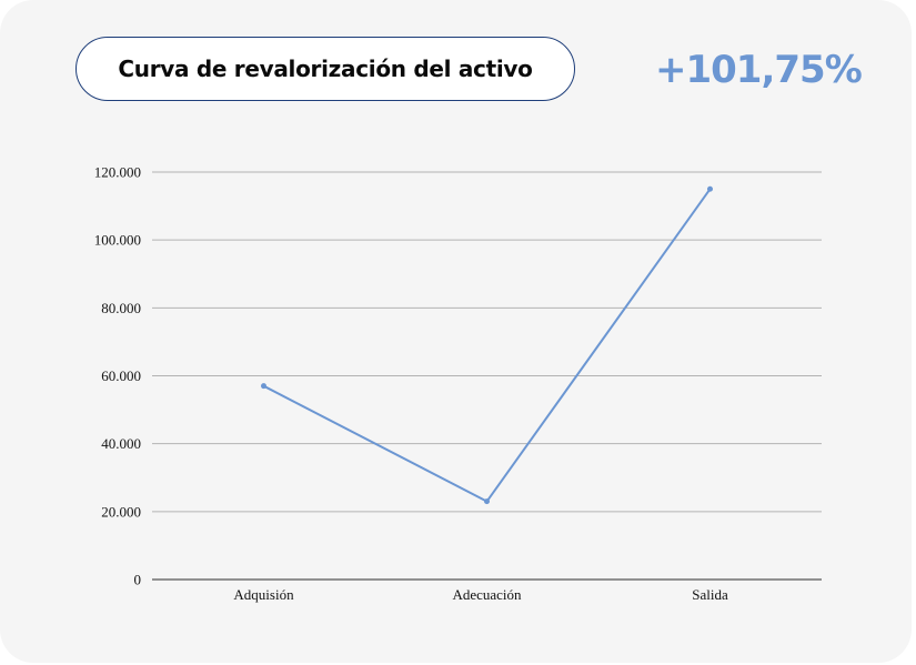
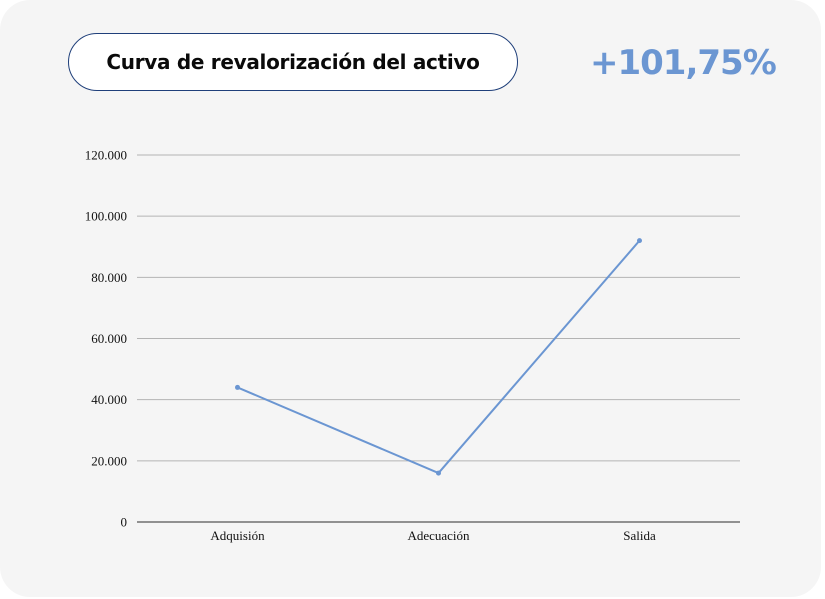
Adquisión: 57000 -> 44000
Adecuación: 23000 -> 16000
Salida: 115000 -> 92000
